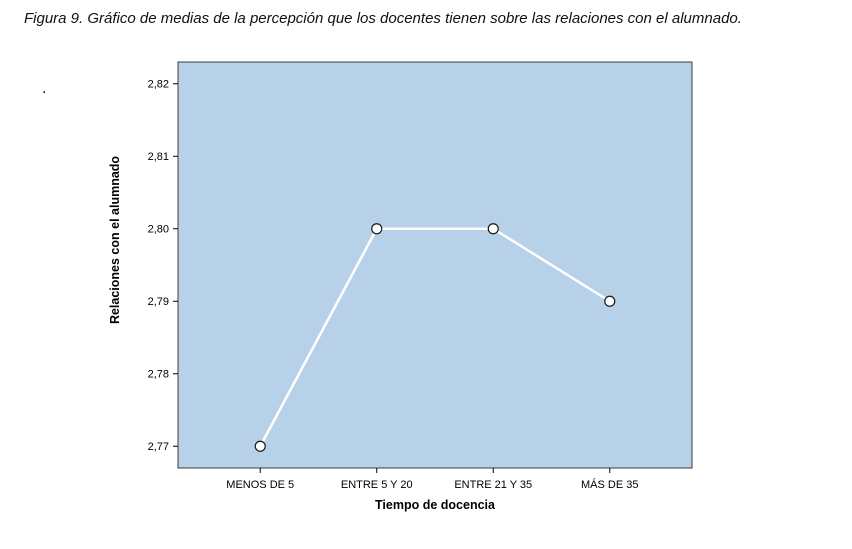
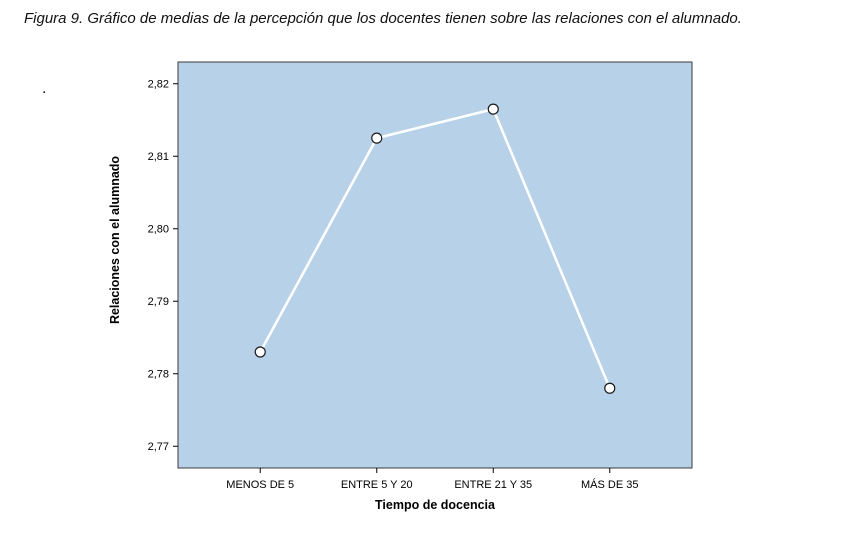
MENOS DE 5: 2,77 -> 2,78
ENTRE 5 Y 20: 2,80 -> 2,81
ENTRE 21 Y 35: 2,80 -> 2,82
MÁS DE 35: 2,79 -> 2,78
